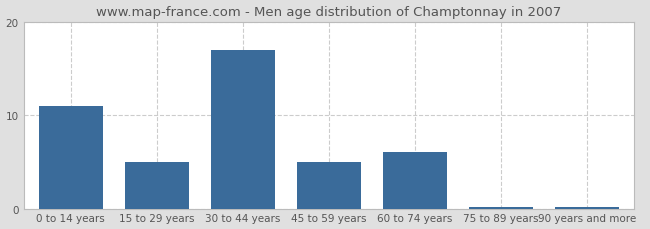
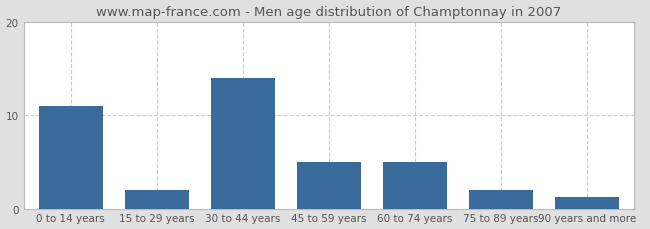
15 to 29 years: 5.0 -> 2.0
30 to 44 years: 17.0 -> 14.0
60 to 74 years: 6.0 -> 5.0
75 to 89 years: 0.2 -> 2.0
90 years and more: 0.2 -> 1.2
